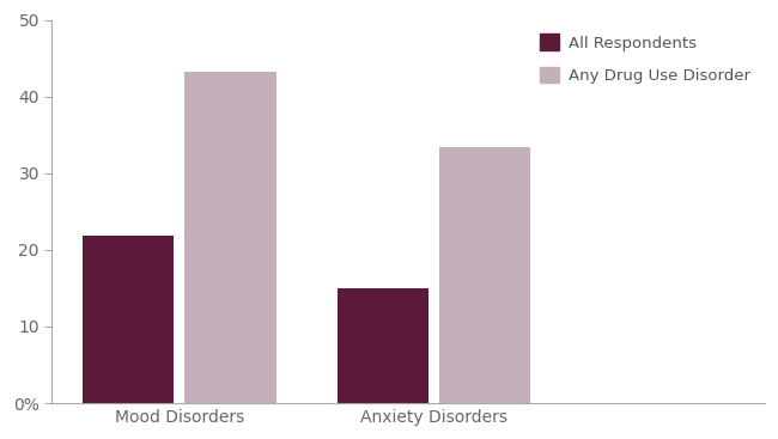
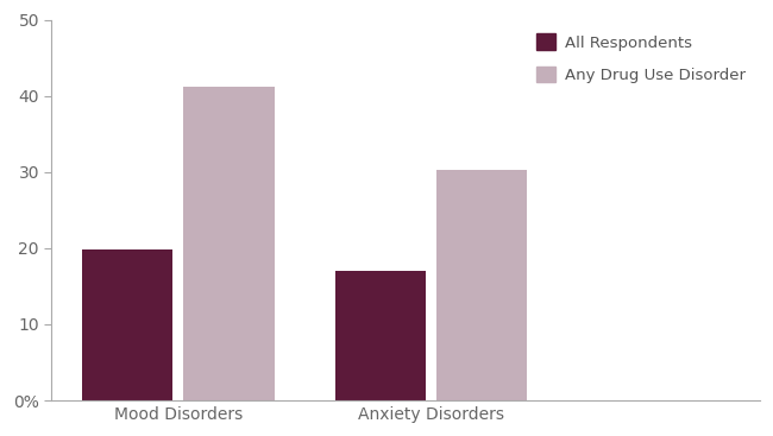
All Respondents/Mood Disorders: 21.8 -> 19.8
Any Drug Use Disorder/Mood Disorders: 43.2 -> 41.2
All Respondents/Anxiety Disorders: 15.0 -> 17.0
Any Drug Use Disorder/Anxiety Disorders: 33.4 -> 30.2
